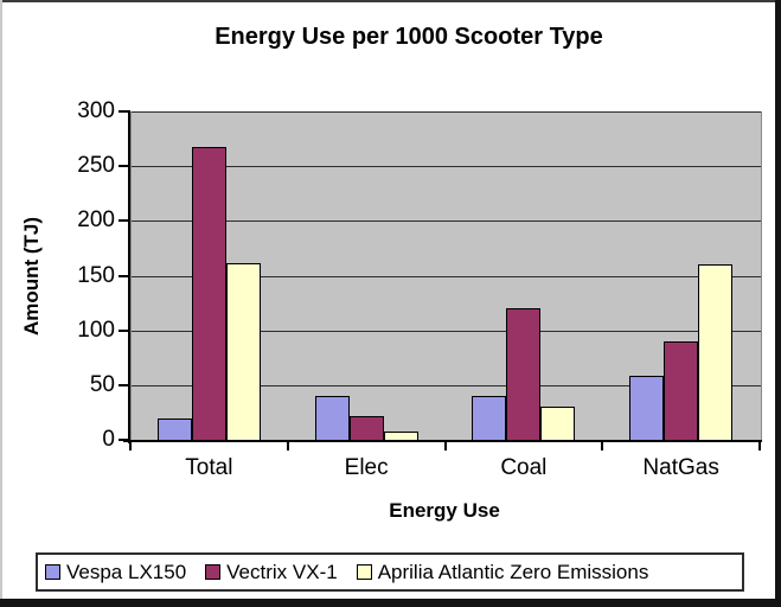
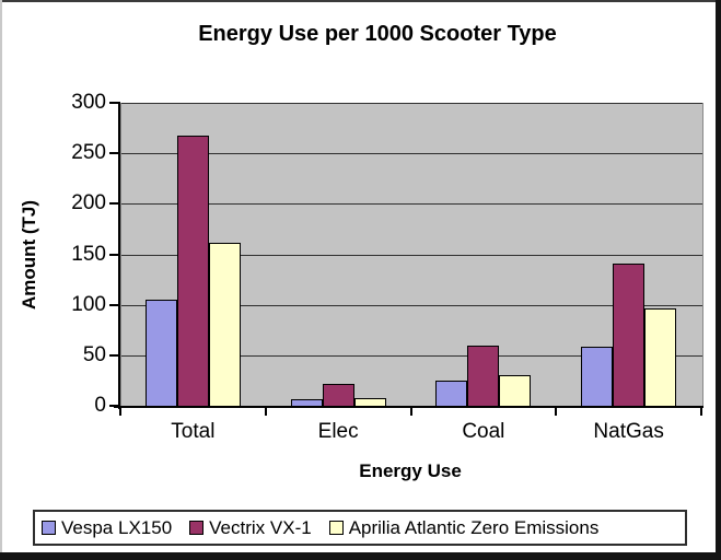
Vespa LX150/Total: 20 -> 100
Vespa LX150/Elec: 40 -> 10
Vespa LX150/Coal: 40 -> 20
Vectrix VX-1/Coal: 120 -> 60
Vectrix VX-1/NatGas: 90 -> 140
Aprilia Atlantic Zero Emissions/NatGas: 160 -> 100
